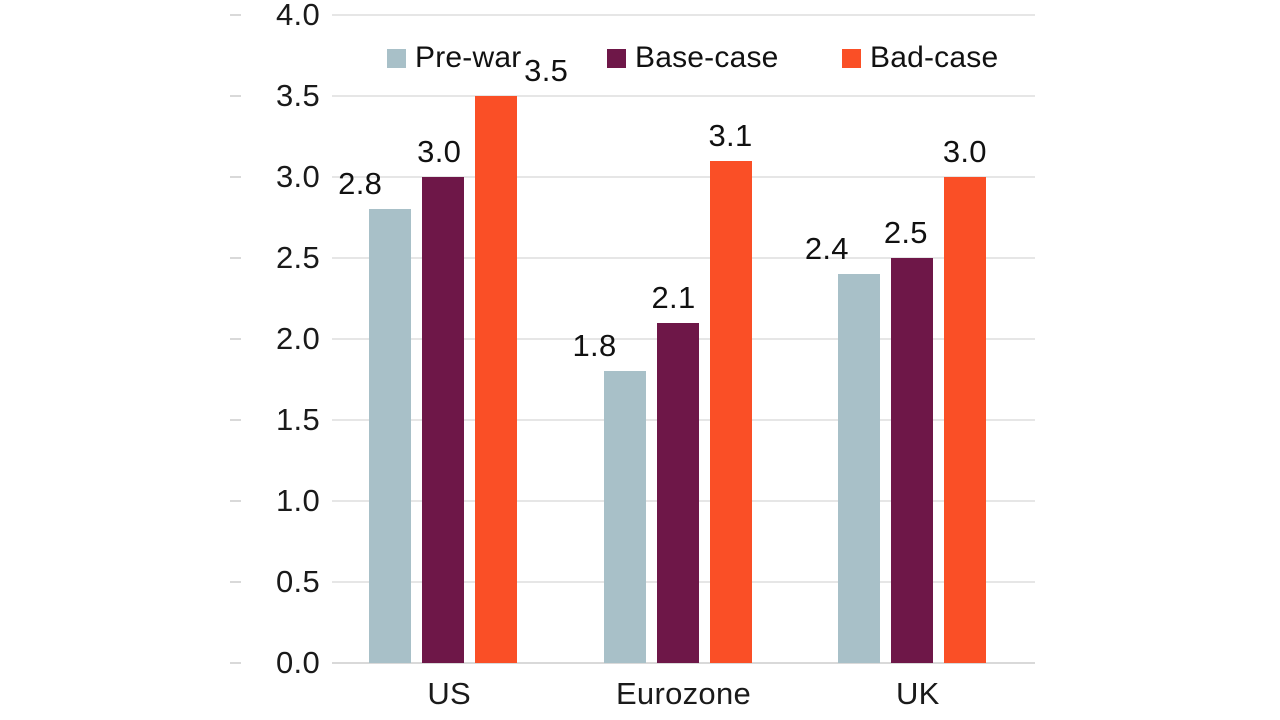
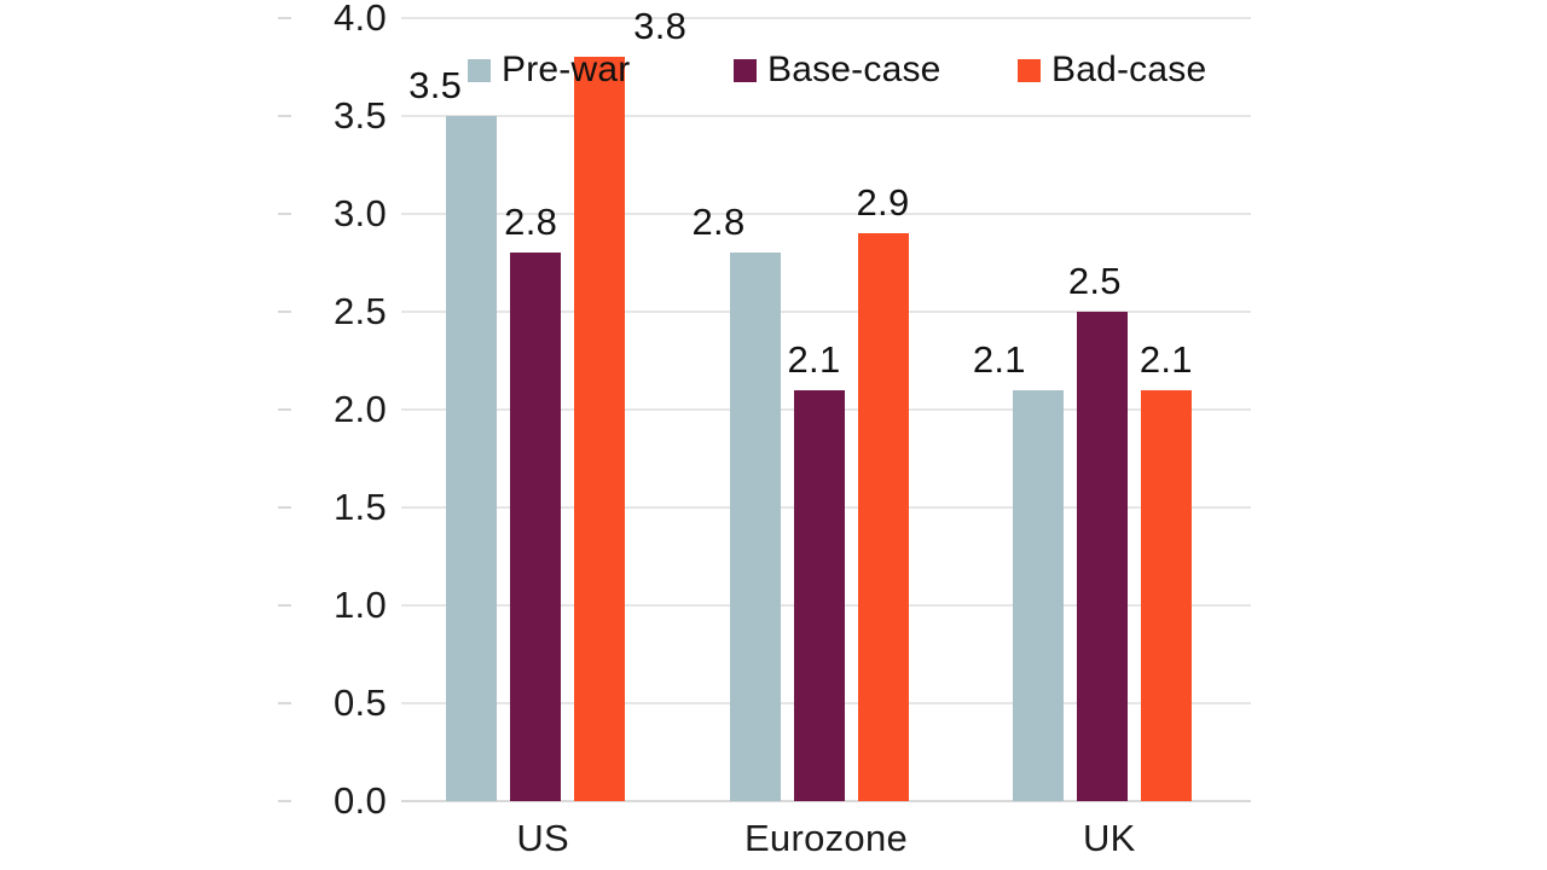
Pre-war/US: 2.8 -> 3.5
Base-case/US: 3.0 -> 2.8
Bad-case/US: 3.5 -> 3.8
Pre-war/Eurozone: 1.8 -> 2.8
Bad-case/Eurozone: 3.1 -> 2.9
Pre-war/UK: 2.4 -> 2.1
Bad-case/UK: 3.0 -> 2.1
